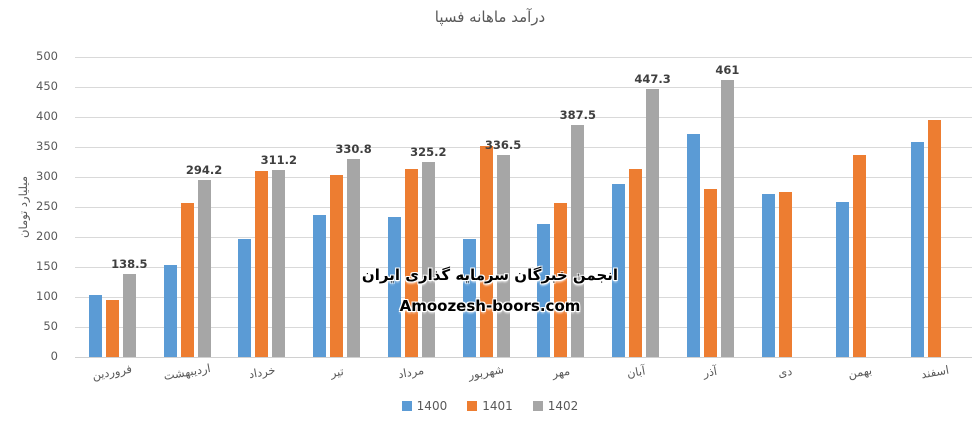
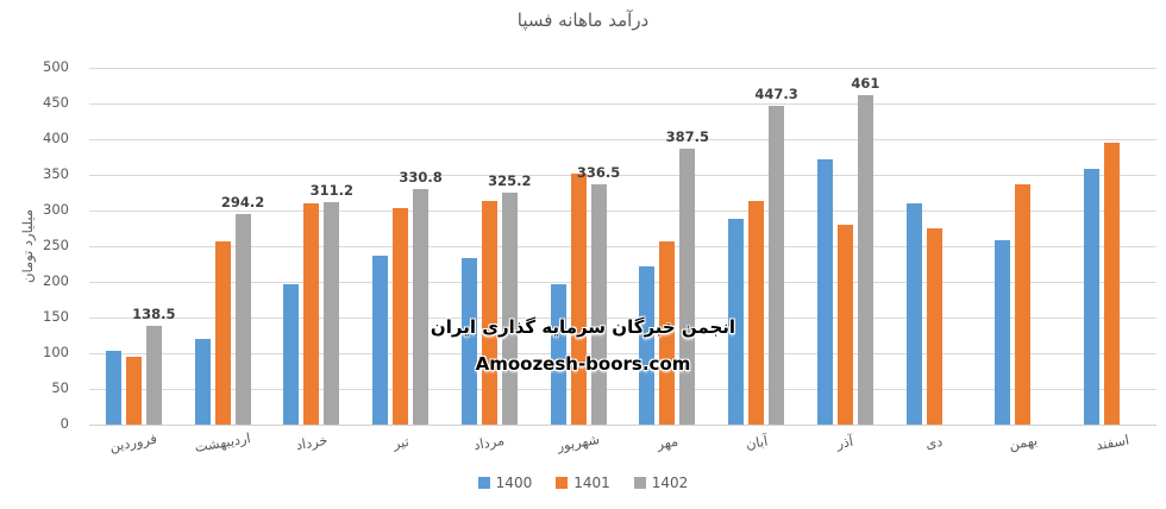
1400/اردیبهشت: 150 -> 120
1400/دی: 270 -> 310
